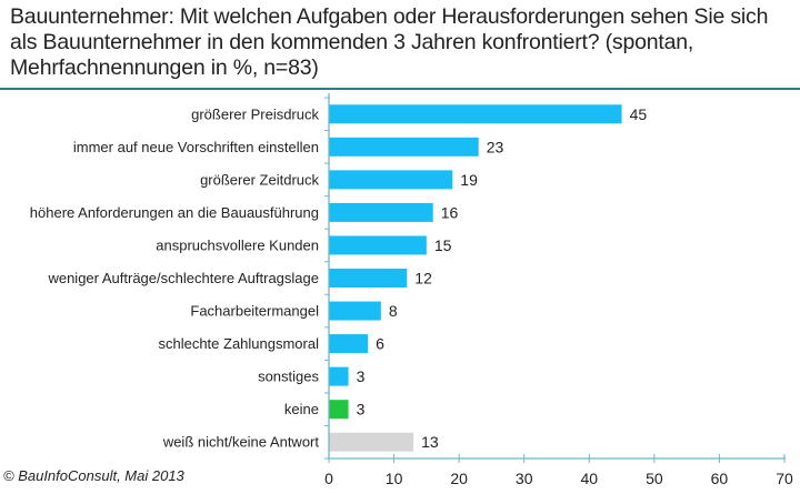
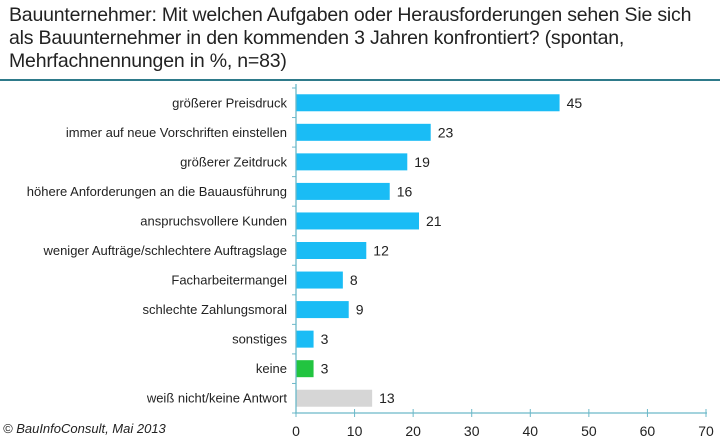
anspruchsvollere Kunden: 15 -> 21
schlechte Zahlungsmoral: 6 -> 9
